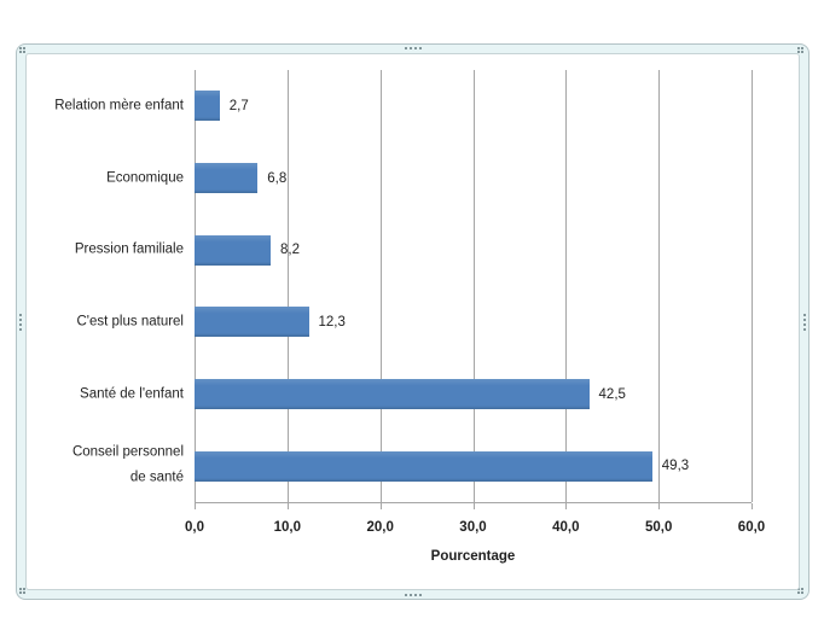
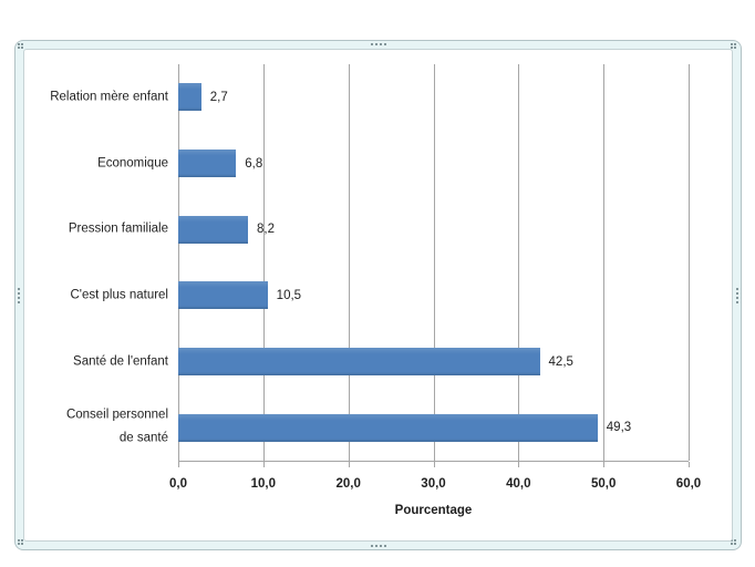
C'est plus naturel: 12,3 -> 10,5
